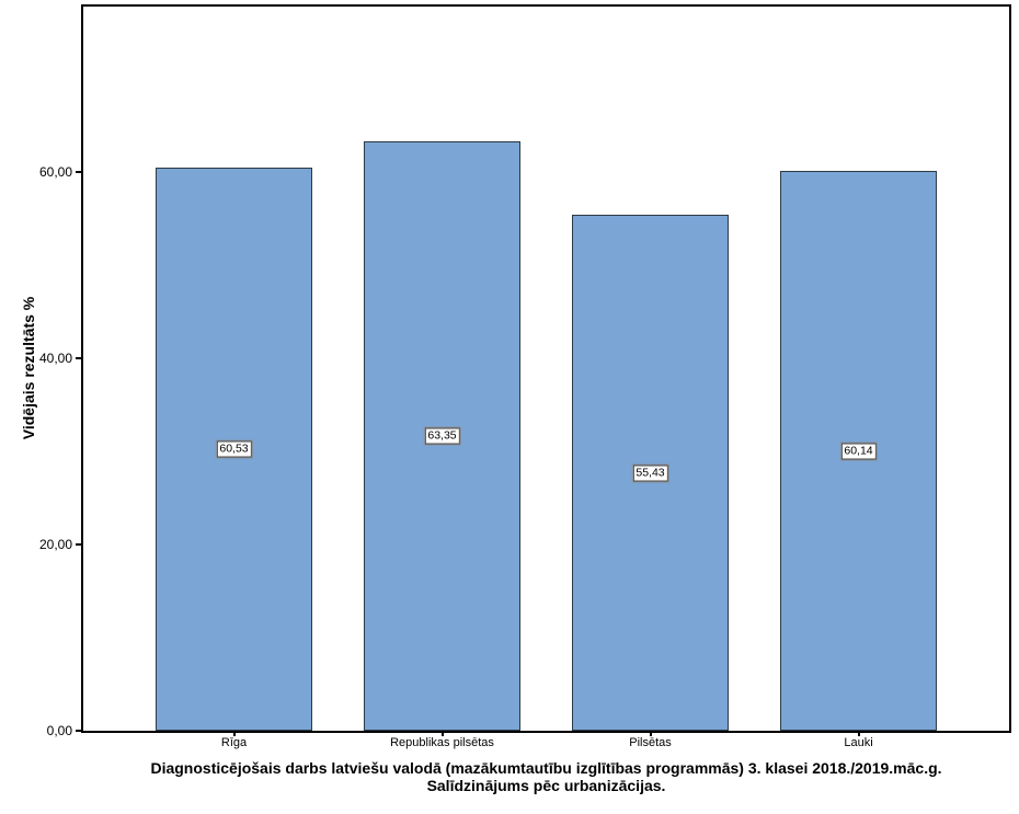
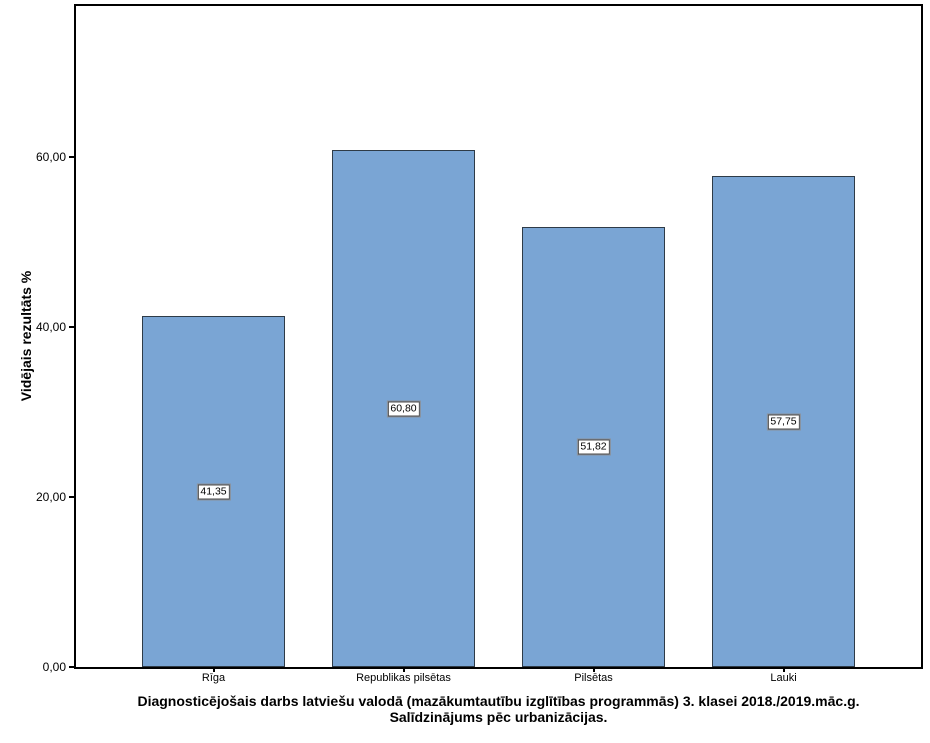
Rīga: 60,53 -> 41,35
Republikas pilsētas: 63,35 -> 60,80
Pilsētas: 55,43 -> 51,82
Lauki: 60,14 -> 57,75
